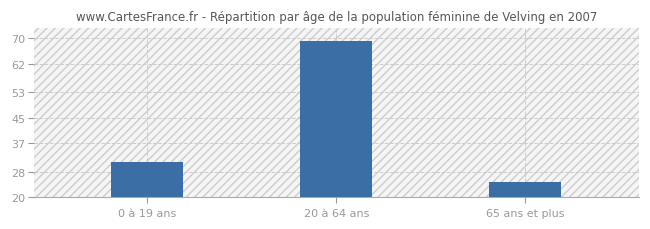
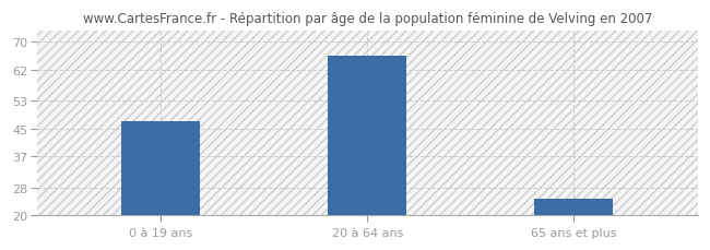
0 à 19 ans: 31 -> 47
20 à 64 ans: 69 -> 66
